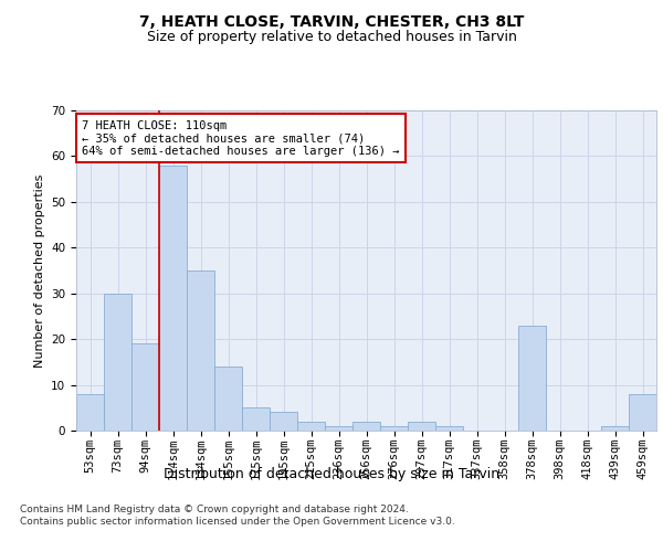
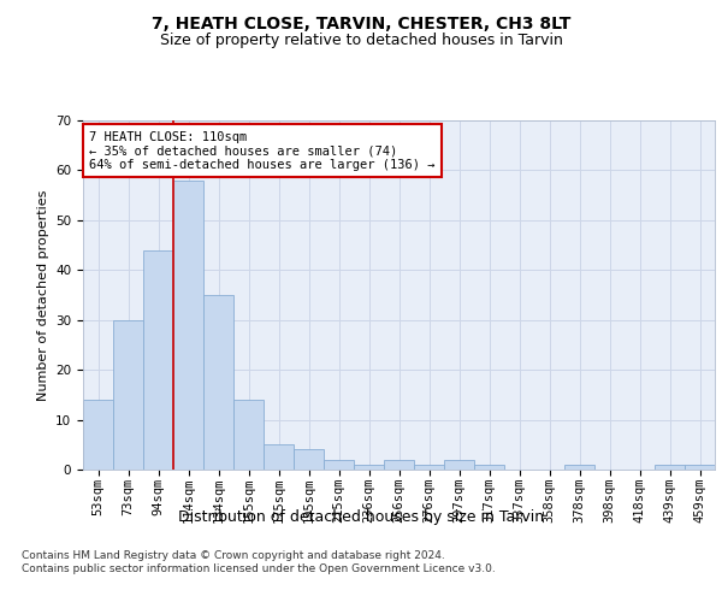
53sqm: 8 -> 14
94sqm: 19 -> 44
378sqm: 23 -> 1
459sqm: 8 -> 1
